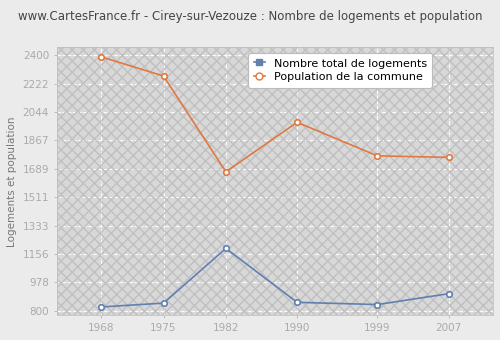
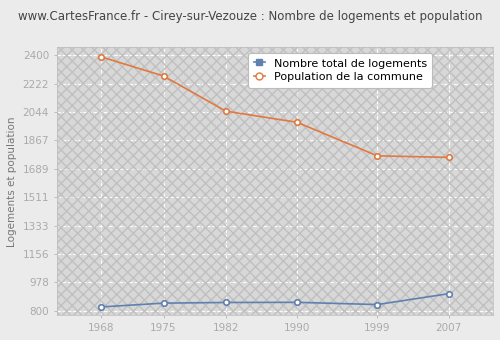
Nombre total de logements/1982: 1190 -> 850
Population de la commune/1982: 1670 -> 2050
